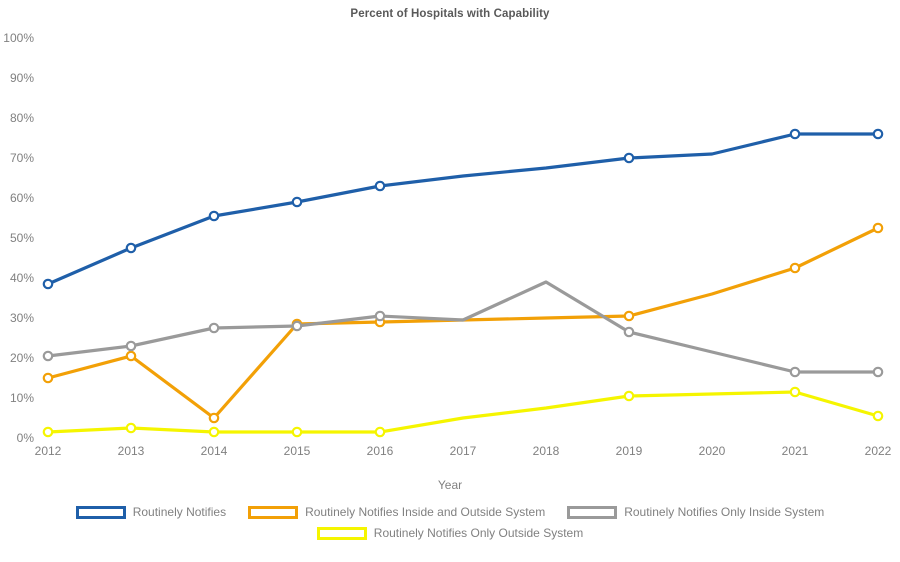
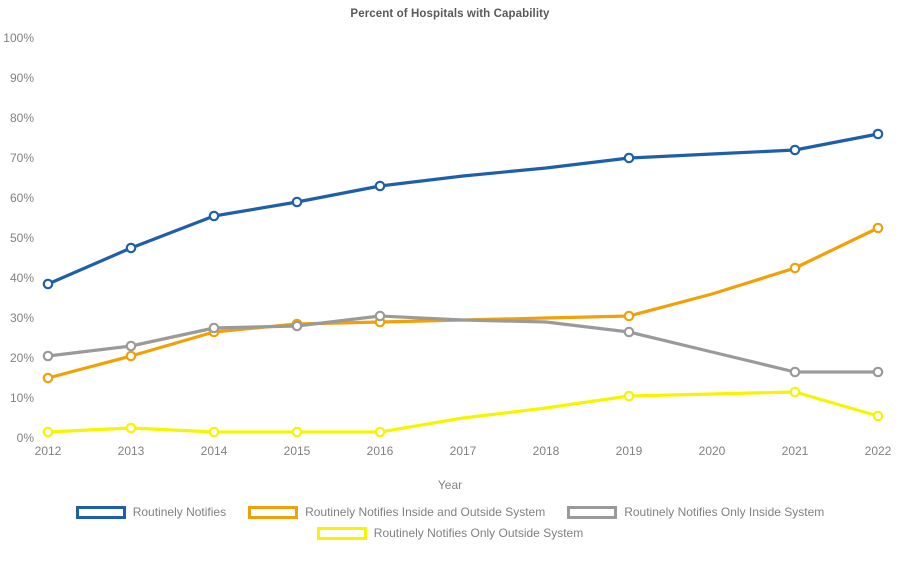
Routinely Notifies Inside and Outside System/2014: 5% -> 26%
Routinely Notifies Only Inside System/2018: 39% -> 29%
Routinely Notifies/2021: 76% -> 72%
